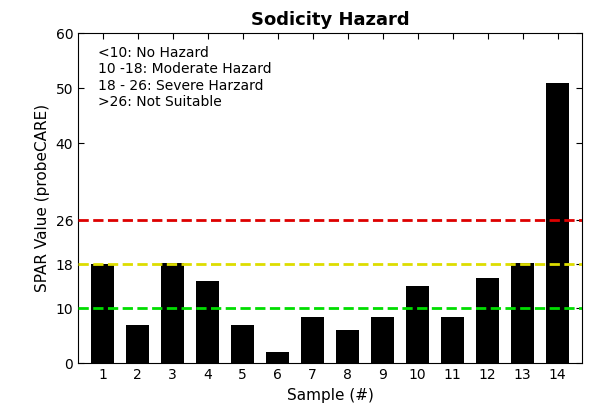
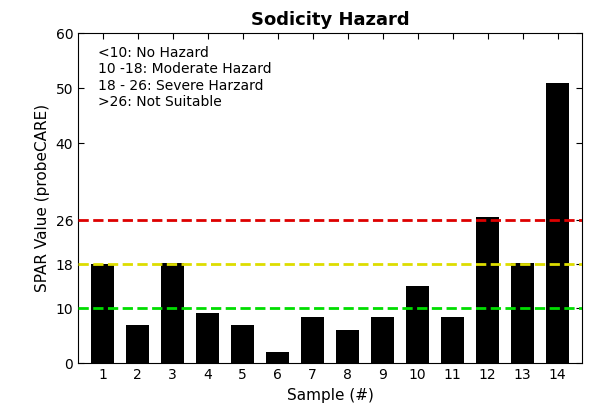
4: 15.0 -> 9.2
12: 15.5 -> 26.6
